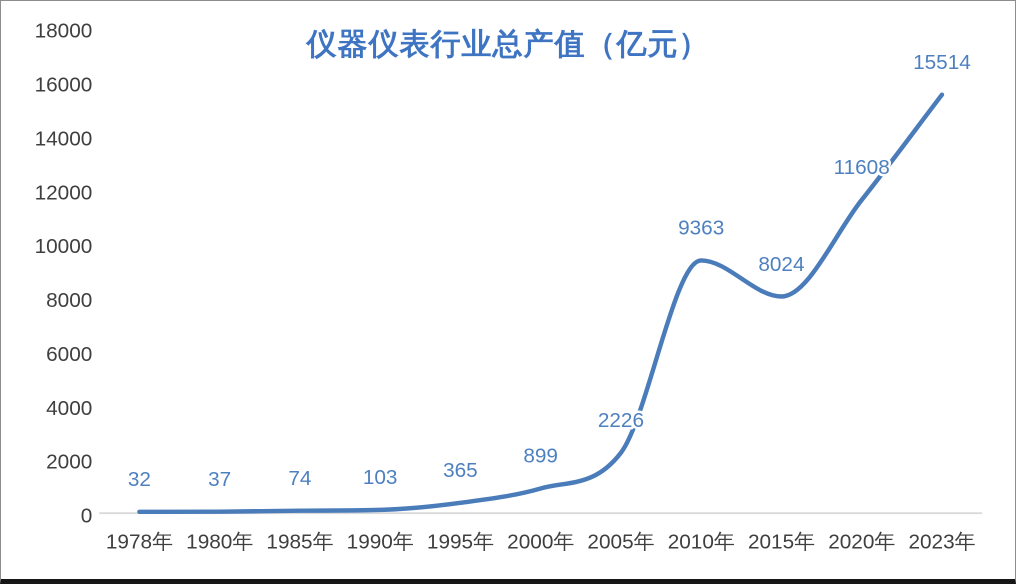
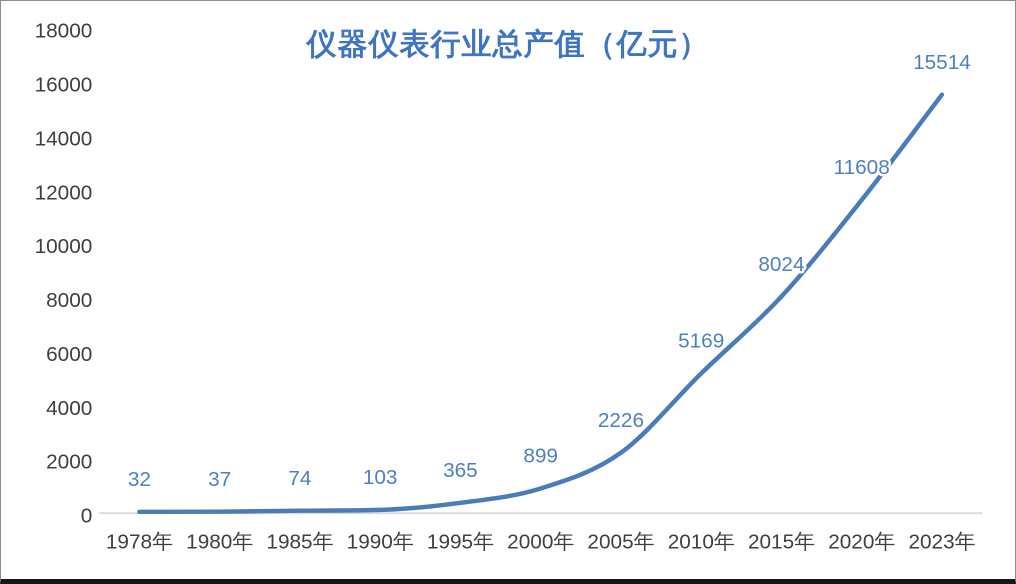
2010年: 9363 -> 5169
